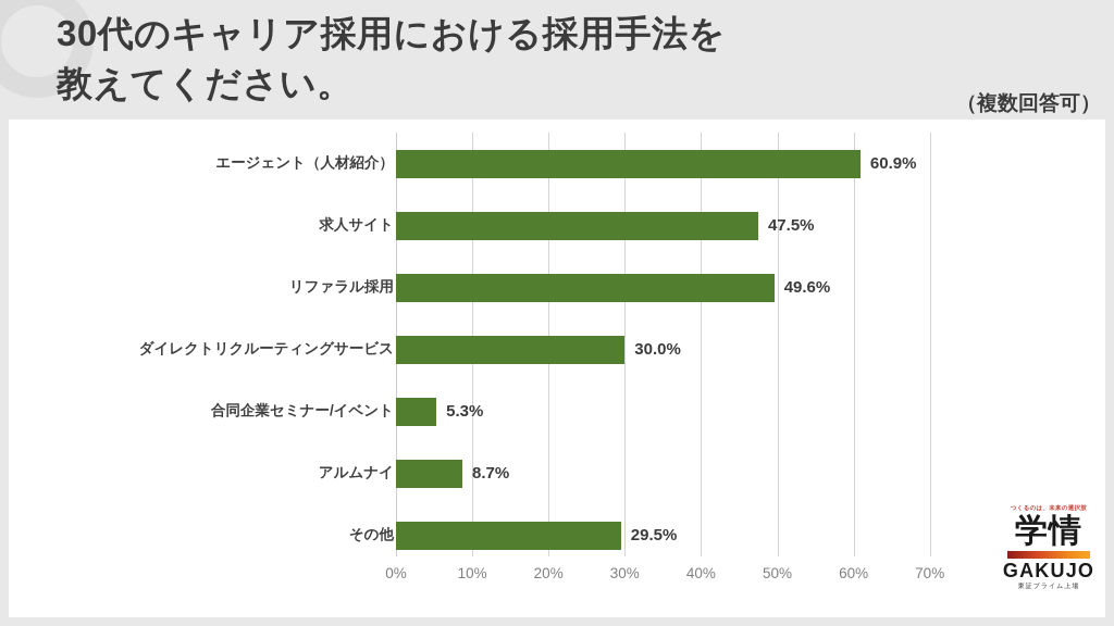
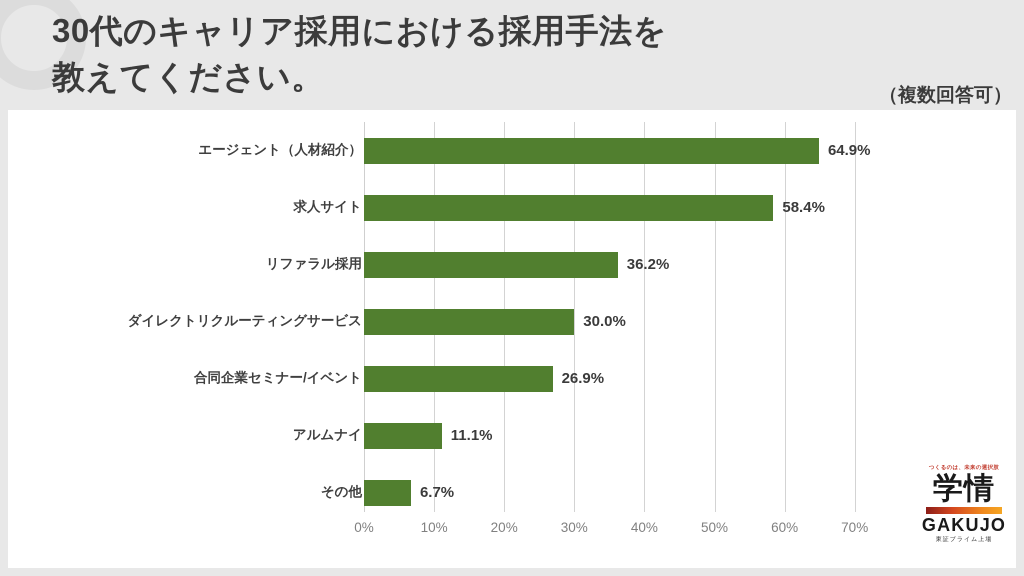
エージェント（人材紹介）: 60.9% -> 64.9%
求人サイト: 47.5% -> 58.4%
リファラル採用: 49.6% -> 36.2%
合同企業セミナー/イベント: 5.3% -> 26.9%
アルムナイ: 8.7% -> 11.1%
その他: 29.5% -> 6.7%
